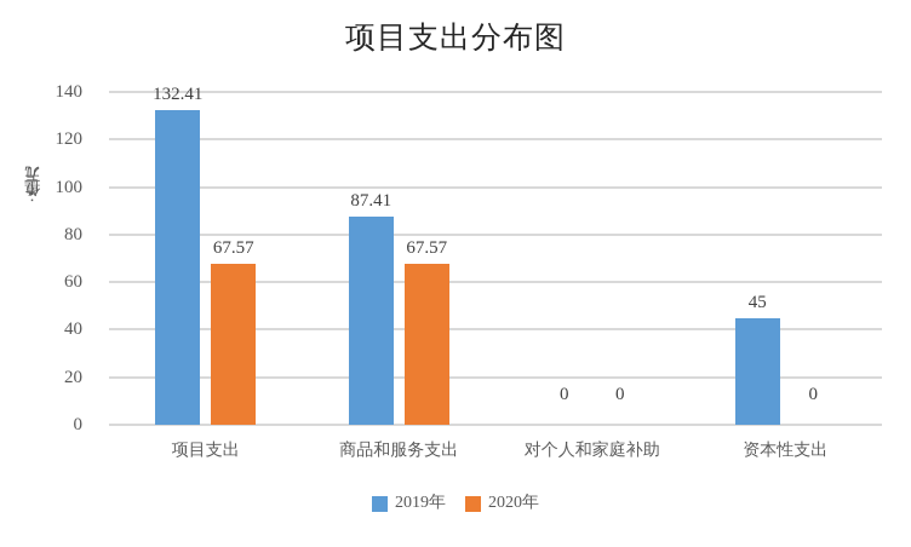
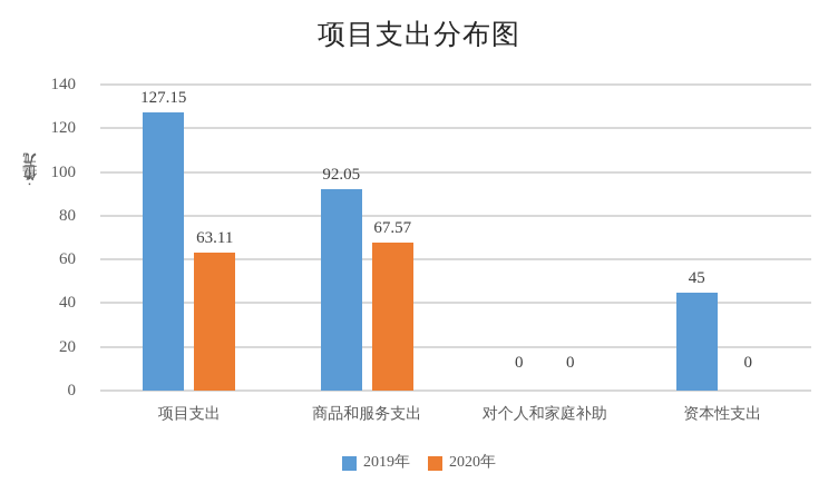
2019年/项目支出: 132.41 -> 127.15
2020年/项目支出: 67.57 -> 63.11
2019年/商品和服务支出: 87.41 -> 92.05
